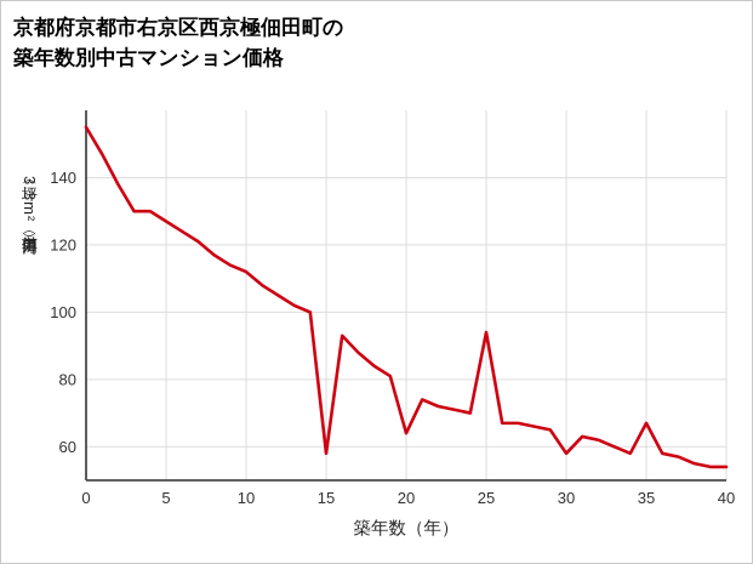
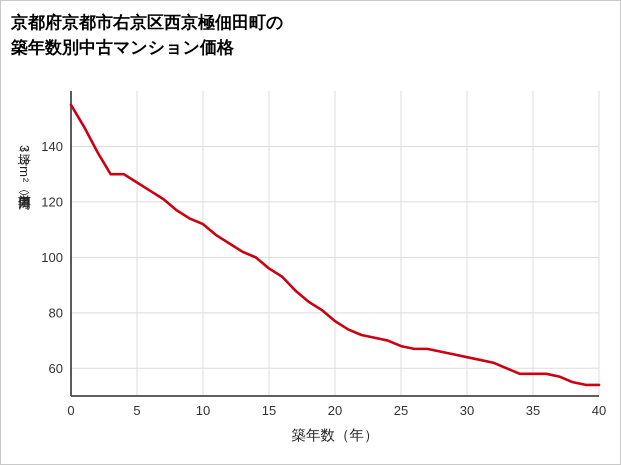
15: 58 -> 96
20: 64 -> 77
25: 94 -> 68
30: 58 -> 64
35: 67 -> 58
